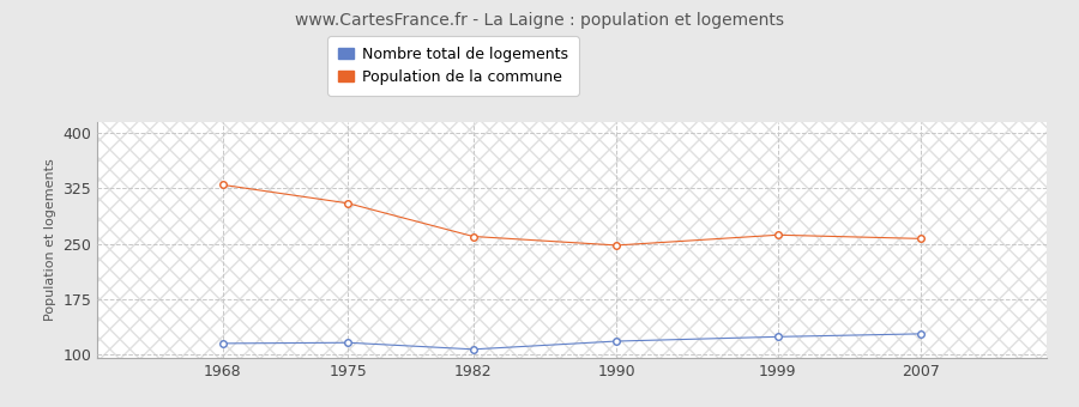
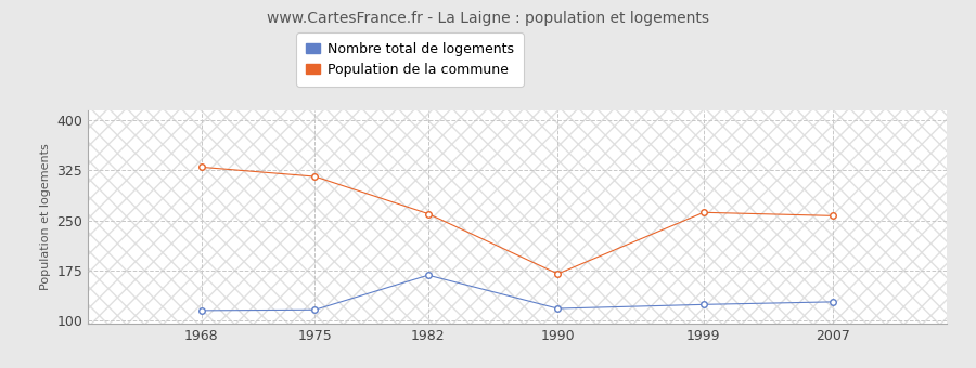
Population de la commune/1975: 305 -> 316
Nombre total de logements/1982: 107 -> 168
Population de la commune/1990: 248 -> 170
